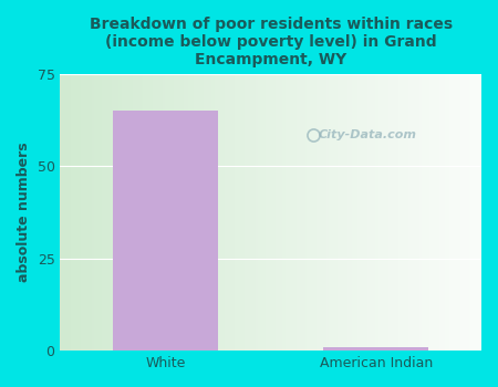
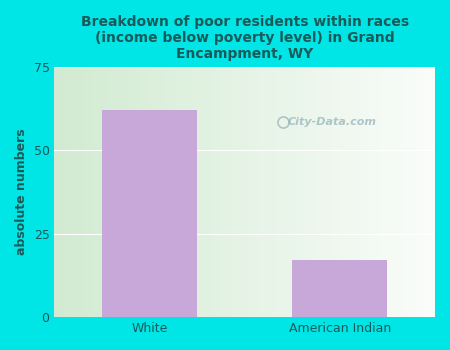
White: 65 -> 62
American Indian: 1 -> 17
